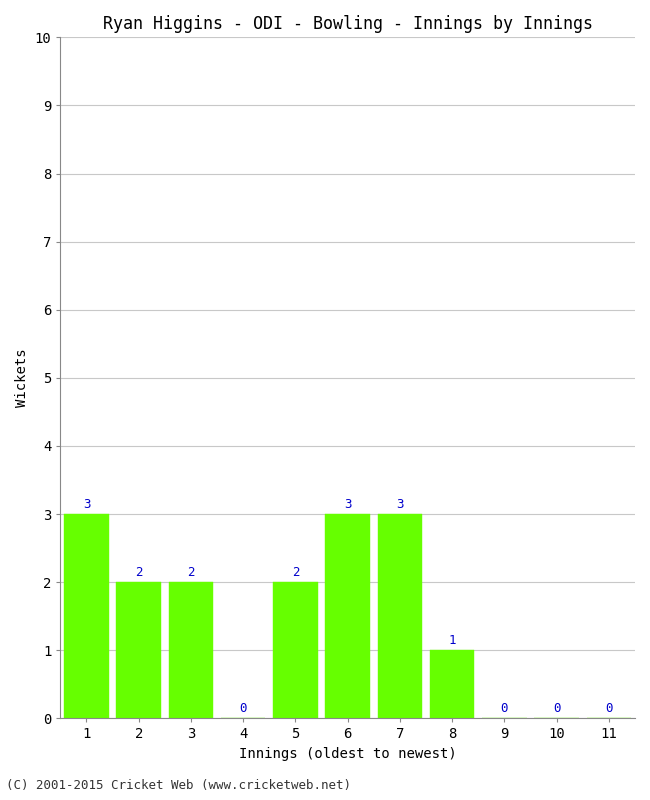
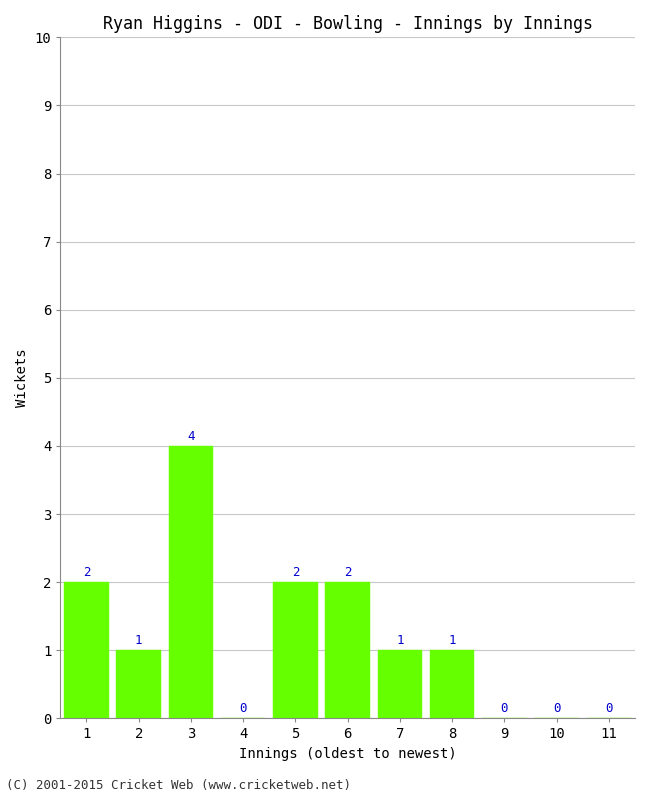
1: 3 -> 2
2: 2 -> 1
3: 2 -> 4
6: 3 -> 2
7: 3 -> 1
